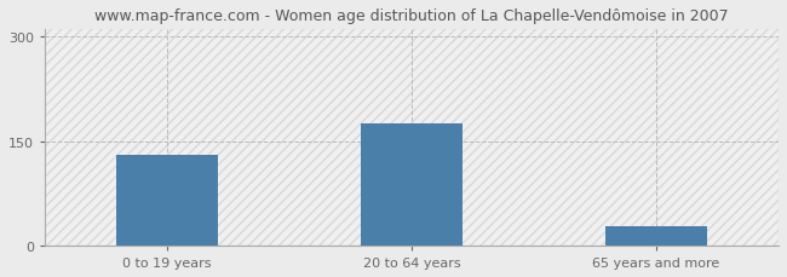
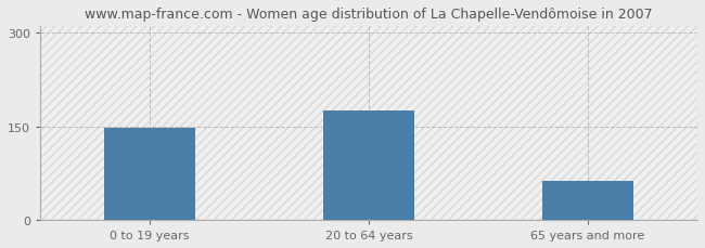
0 to 19 years: 130 -> 148
65 years and more: 28 -> 62
